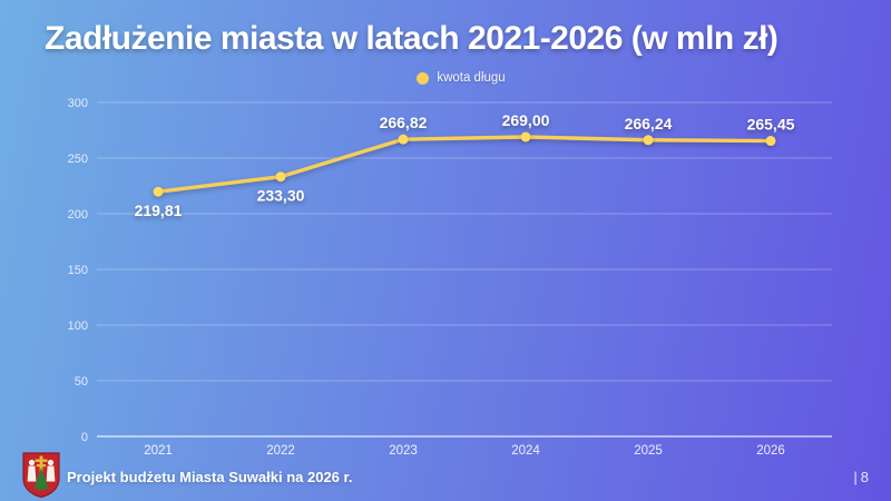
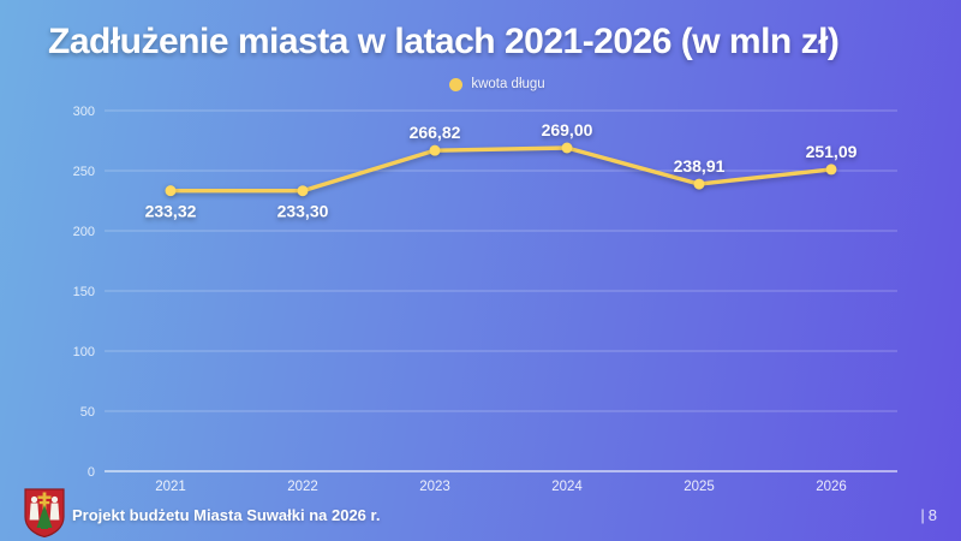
2021: 219,81 -> 233,32
2025: 266,24 -> 238,91
2026: 265,45 -> 251,09
